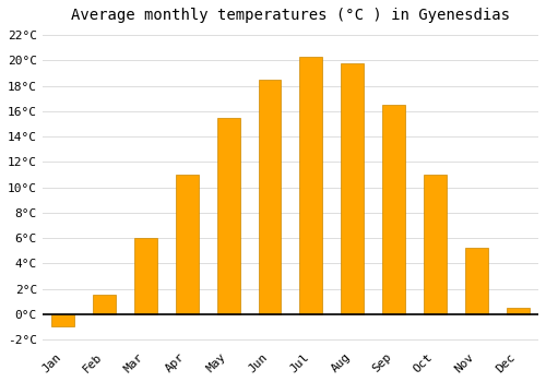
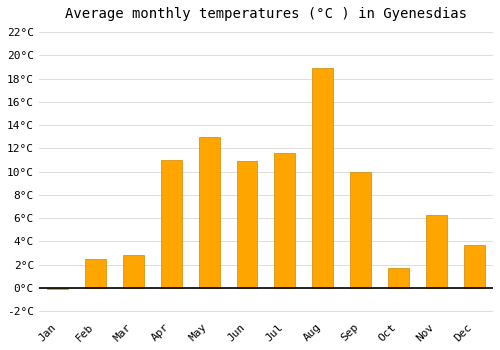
Jan: -1.0°C -> -0.1°C
Feb: 1.5°C -> 2.5°C
Mar: 6.0°C -> 2.8°C
May: 15.5°C -> 13.0°C
Jun: 18.5°C -> 10.9°C
Jul: 20.3°C -> 11.6°C
Aug: 19.8°C -> 18.9°C
Sep: 16.5°C -> 10.0°C
Oct: 11.0°C -> 1.7°C
Nov: 5.2°C -> 6.3°C
Dec: 0.5°C -> 3.7°C
